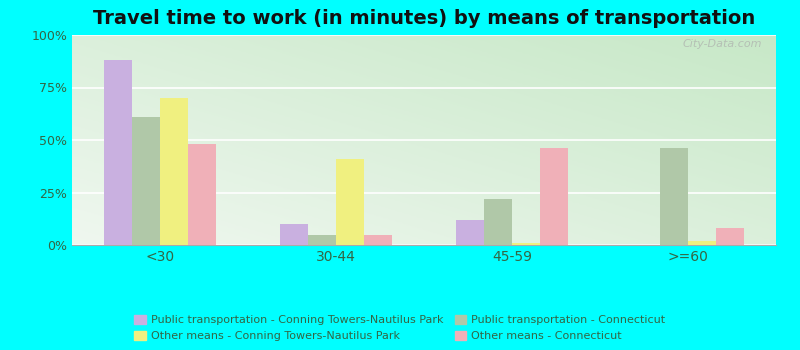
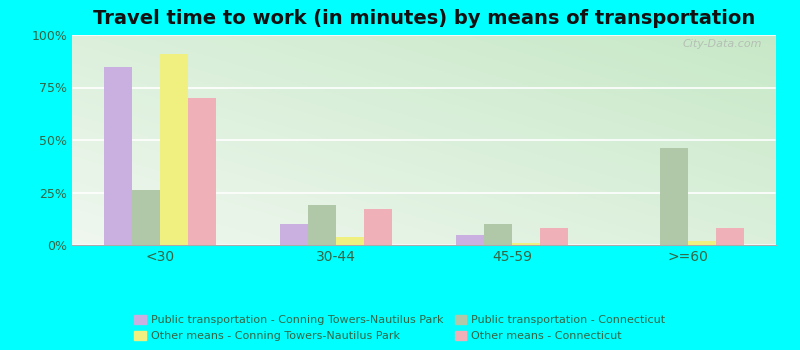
Public transportation - Conning Towers-Nautilus Park/<30: 88% -> 85%
Public transportation - Connecticut/<30: 61% -> 26%
Other means - Conning Towers-Nautilus Park/<30: 70% -> 91%
Other means - Connecticut/<30: 48% -> 70%
Public transportation - Connecticut/30-44: 5% -> 19%
Other means - Conning Towers-Nautilus Park/30-44: 41% -> 4%
Other means - Connecticut/30-44: 5% -> 17%
Public transportation - Conning Towers-Nautilus Park/45-59: 12% -> 5%
Public transportation - Connecticut/45-59: 22% -> 10%
Other means - Connecticut/45-59: 46% -> 8%
